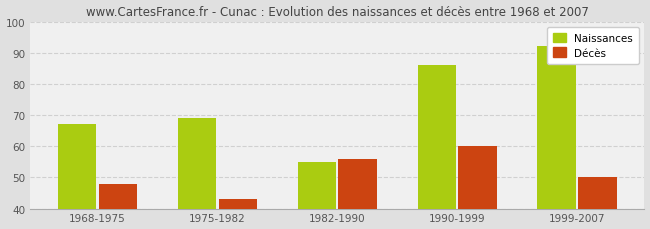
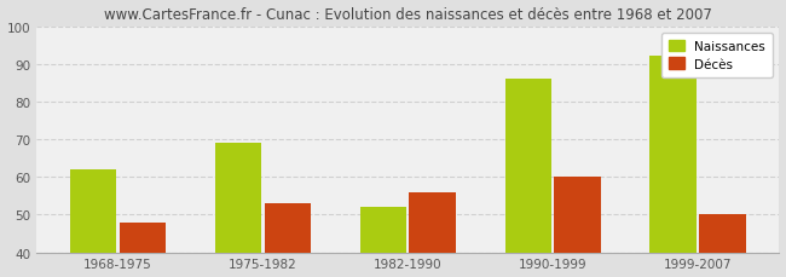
Naissances/1968-1975: 67 -> 62
Décès/1975-1982: 43 -> 53
Naissances/1982-1990: 55 -> 52
